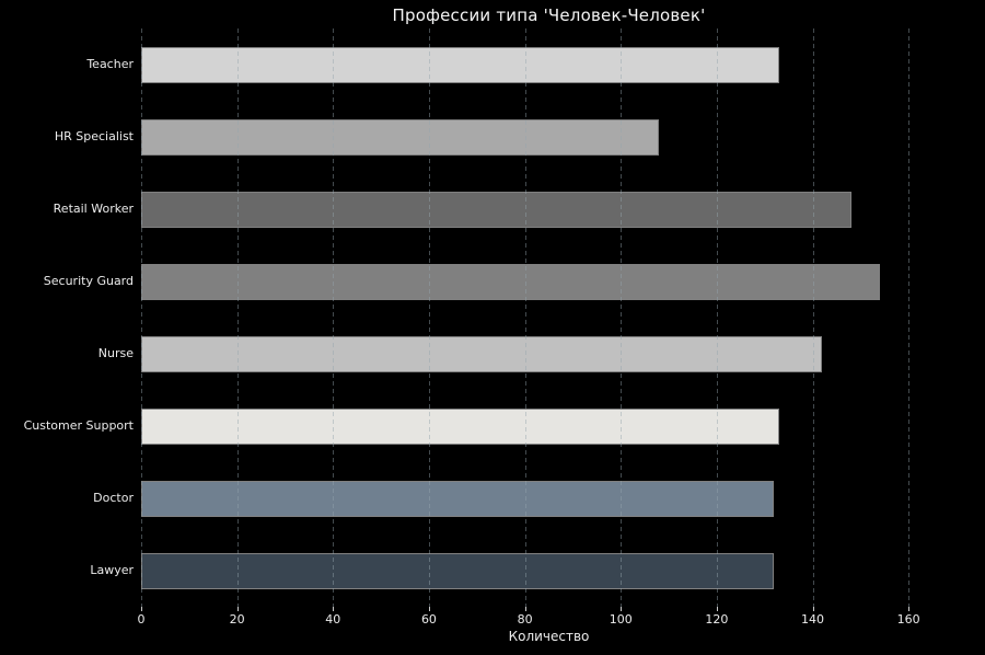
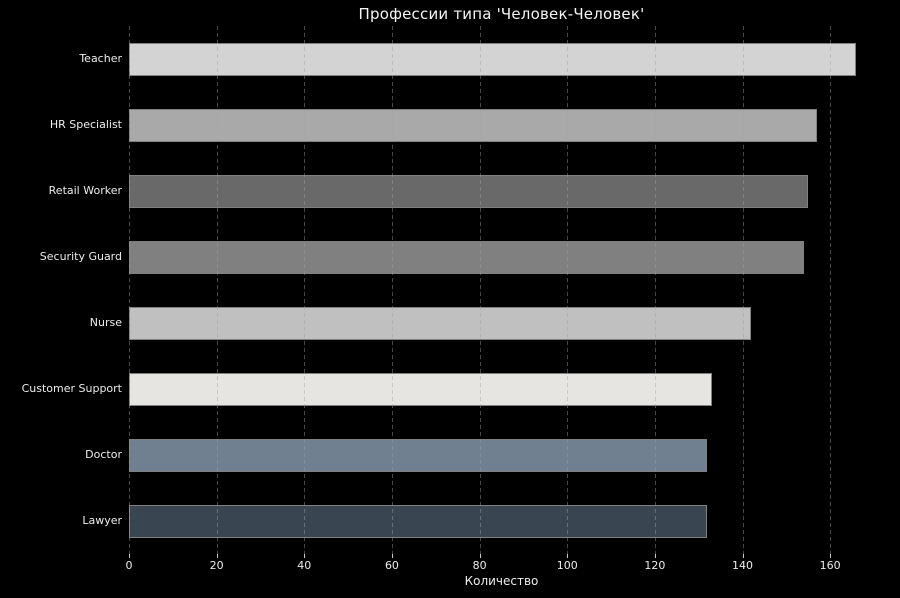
Teacher: 133 -> 166
HR Specialist: 108 -> 157
Retail Worker: 148 -> 155
